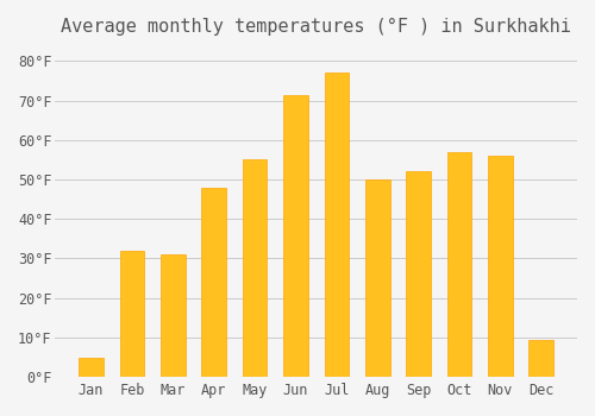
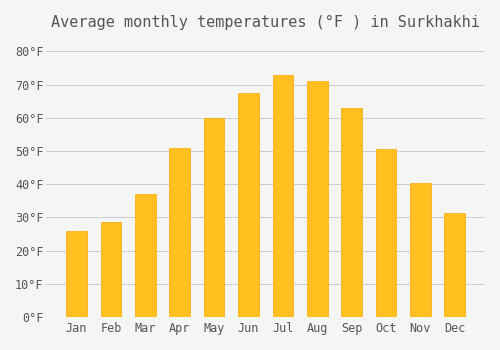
Jan: 5.0°F -> 26.0°F
Feb: 32.0°F -> 28.5°F
Mar: 31.0°F -> 37.0°F
Apr: 48.0°F -> 51.0°F
May: 55.0°F -> 60.0°F
Jun: 71.5°F -> 67.5°F
Jul: 77.0°F -> 73.0°F
Aug: 50.0°F -> 71.0°F
Sep: 52.0°F -> 63.0°F
Oct: 57.0°F -> 50.5°F
Nov: 56.0°F -> 40.5°F
Dec: 9.5°F -> 31.5°F
